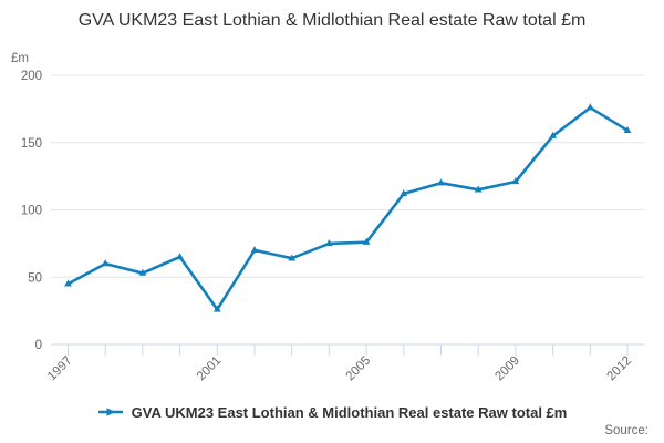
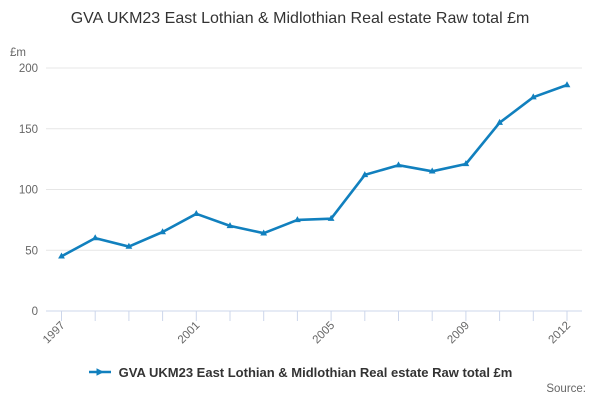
2001: 26 -> 80
2012: 159 -> 186
